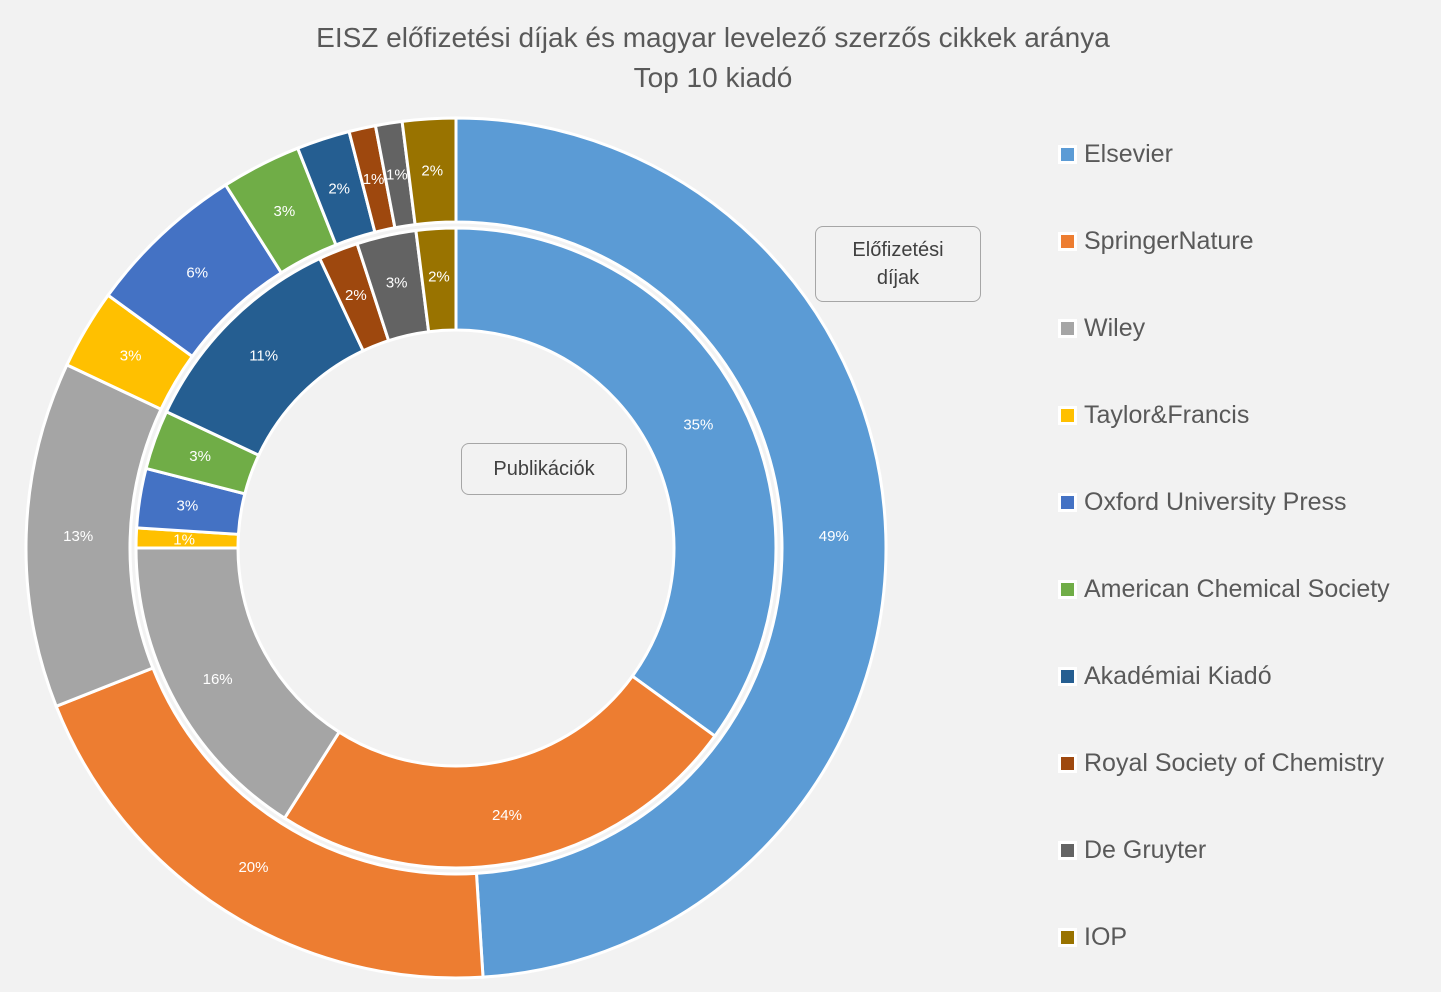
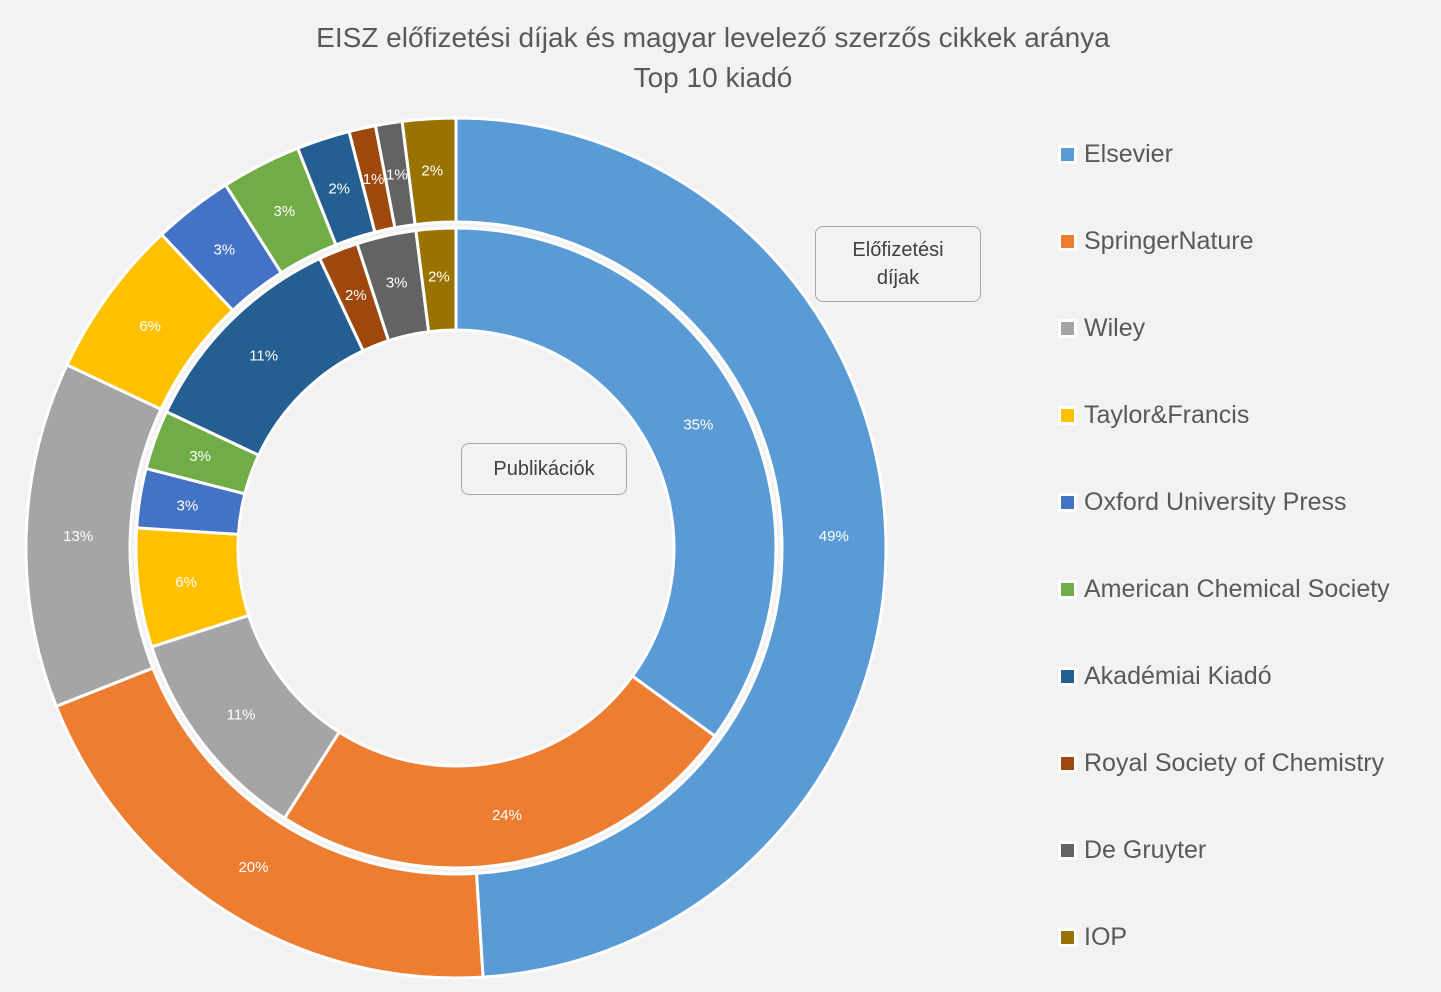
Publikációk/Wiley: 16% -> 11%
Előfizetési díjak/Taylor&Francis: 3% -> 6%
Publikációk/Taylor&Francis: 1% -> 6%
Előfizetési díjak/Oxford University Press: 6% -> 3%
